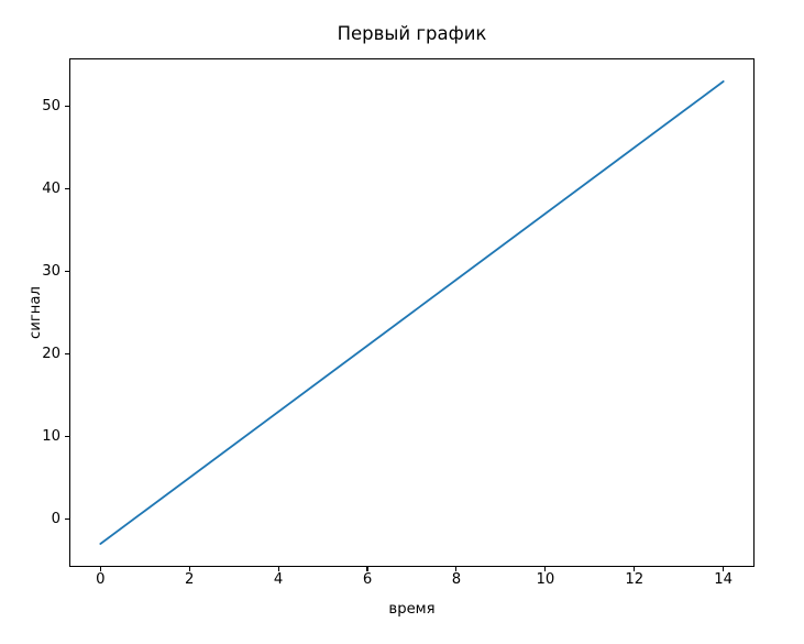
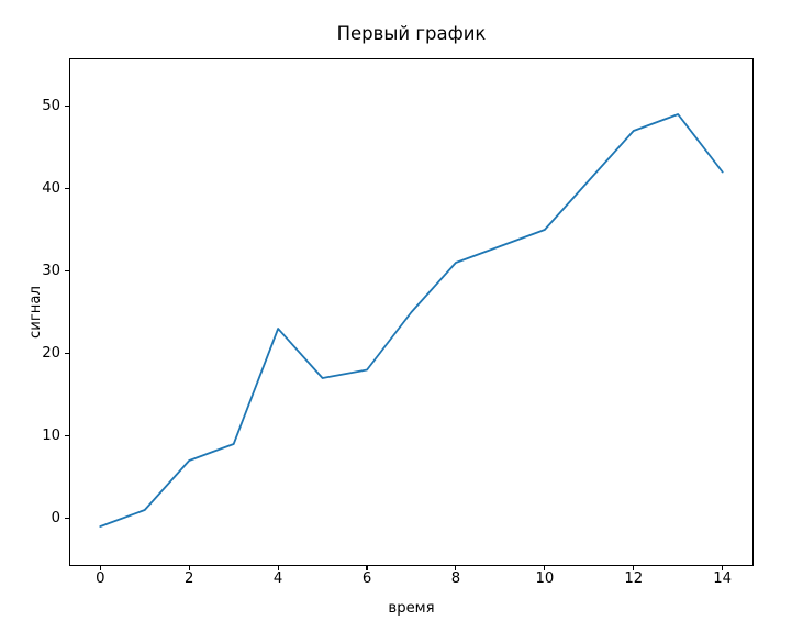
0: -3 -> -1
2: 5 -> 7
4: 13 -> 23
6: 21 -> 18
8: 29 -> 31
10: 37 -> 35
12: 45 -> 47
14: 53 -> 42
